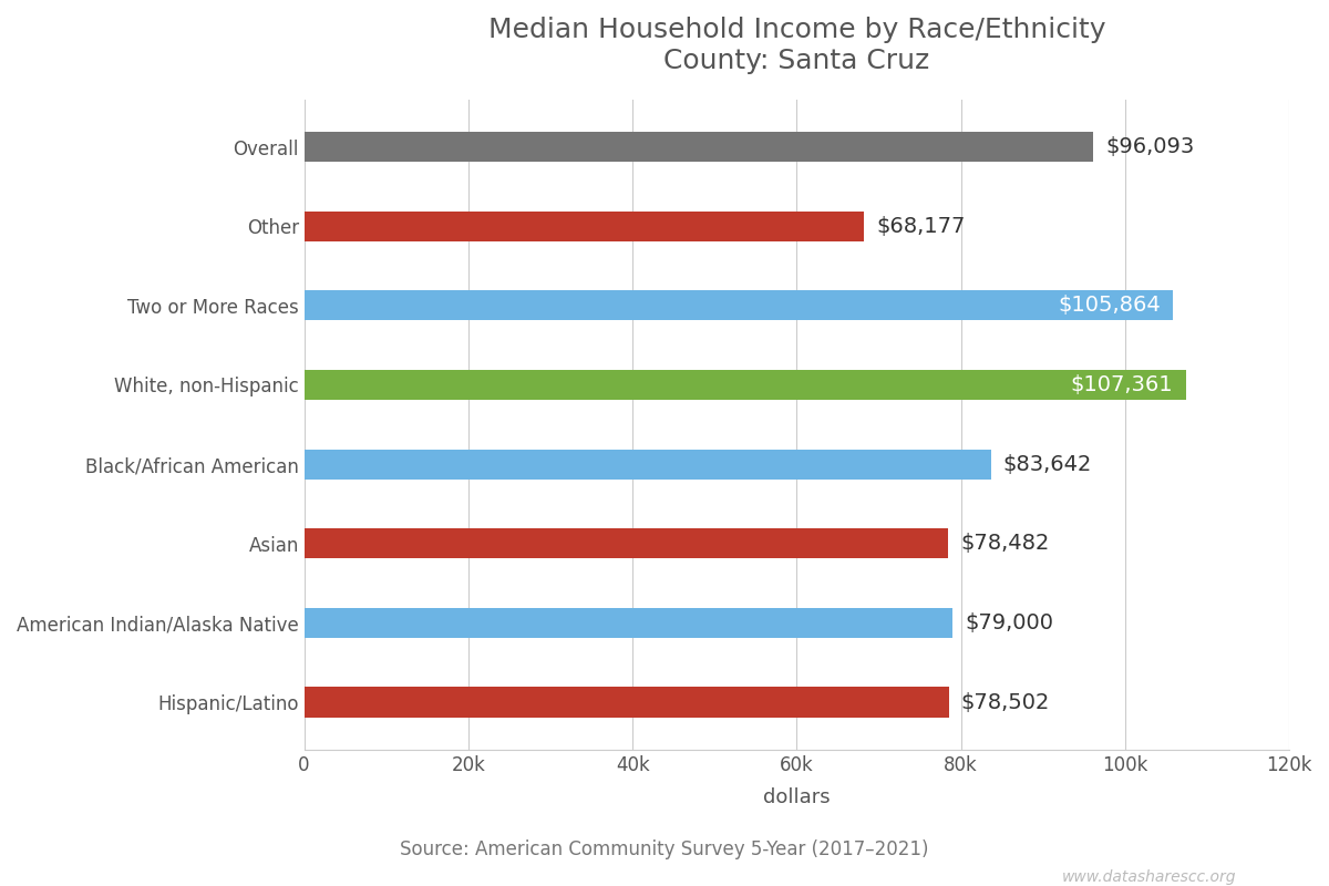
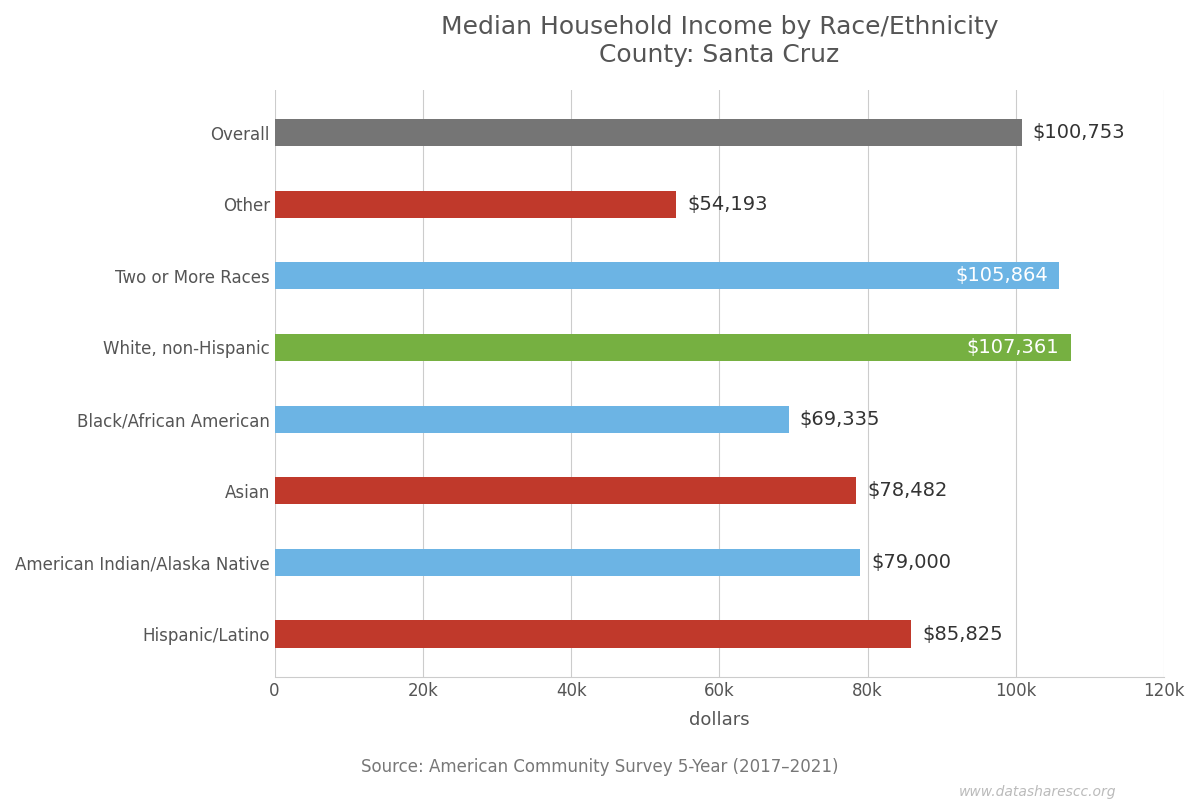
Overall: $96,093 -> $100,753
Other: $68,177 -> $54,193
Black/African American: $83,642 -> $69,335
Hispanic/Latino: $78,502 -> $85,825
